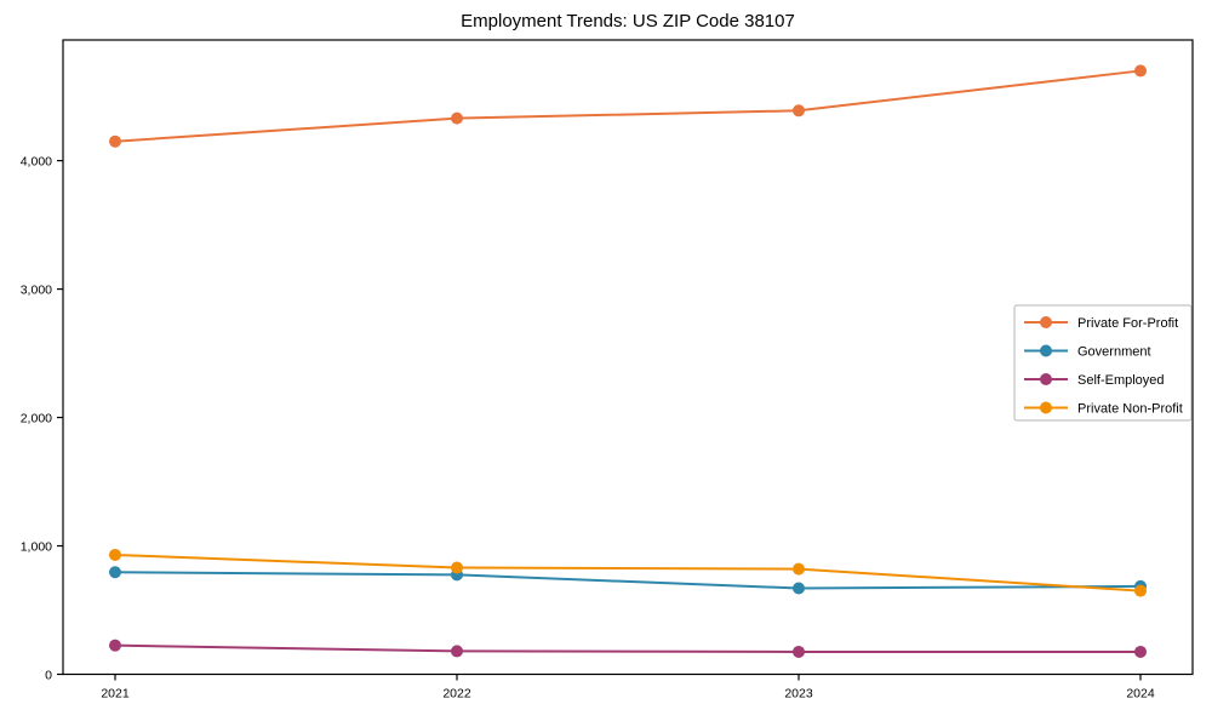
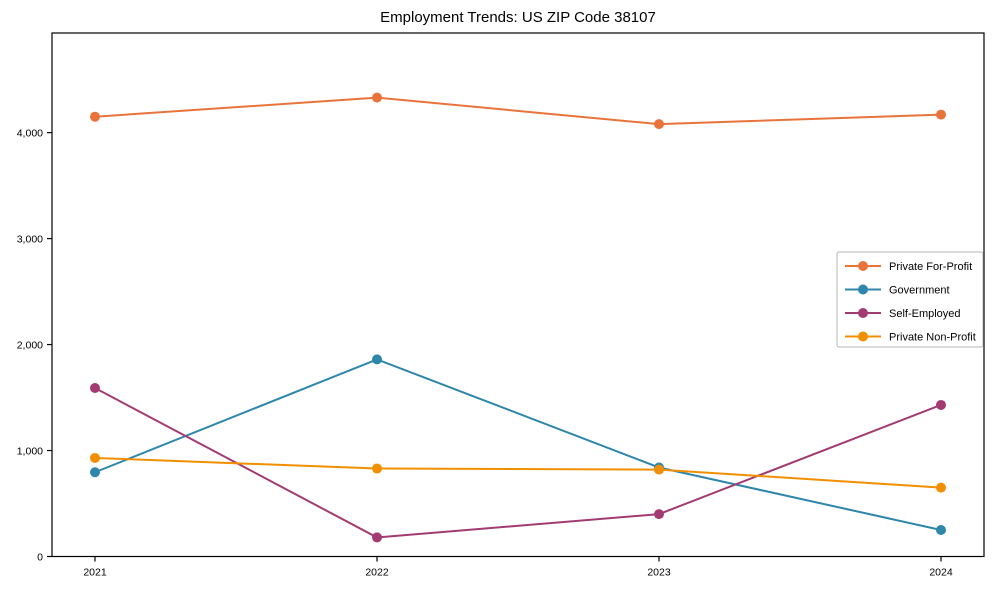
Self-Employed/2021: 220 -> 1590
Government/2022: 780 -> 1860
Private For-Profit/2023: 4390 -> 4080
Government/2023: 670 -> 840
Self-Employed/2023: 180 -> 400
Private For-Profit/2024: 4700 -> 4170
Government/2024: 680 -> 250
Self-Employed/2024: 180 -> 1430
